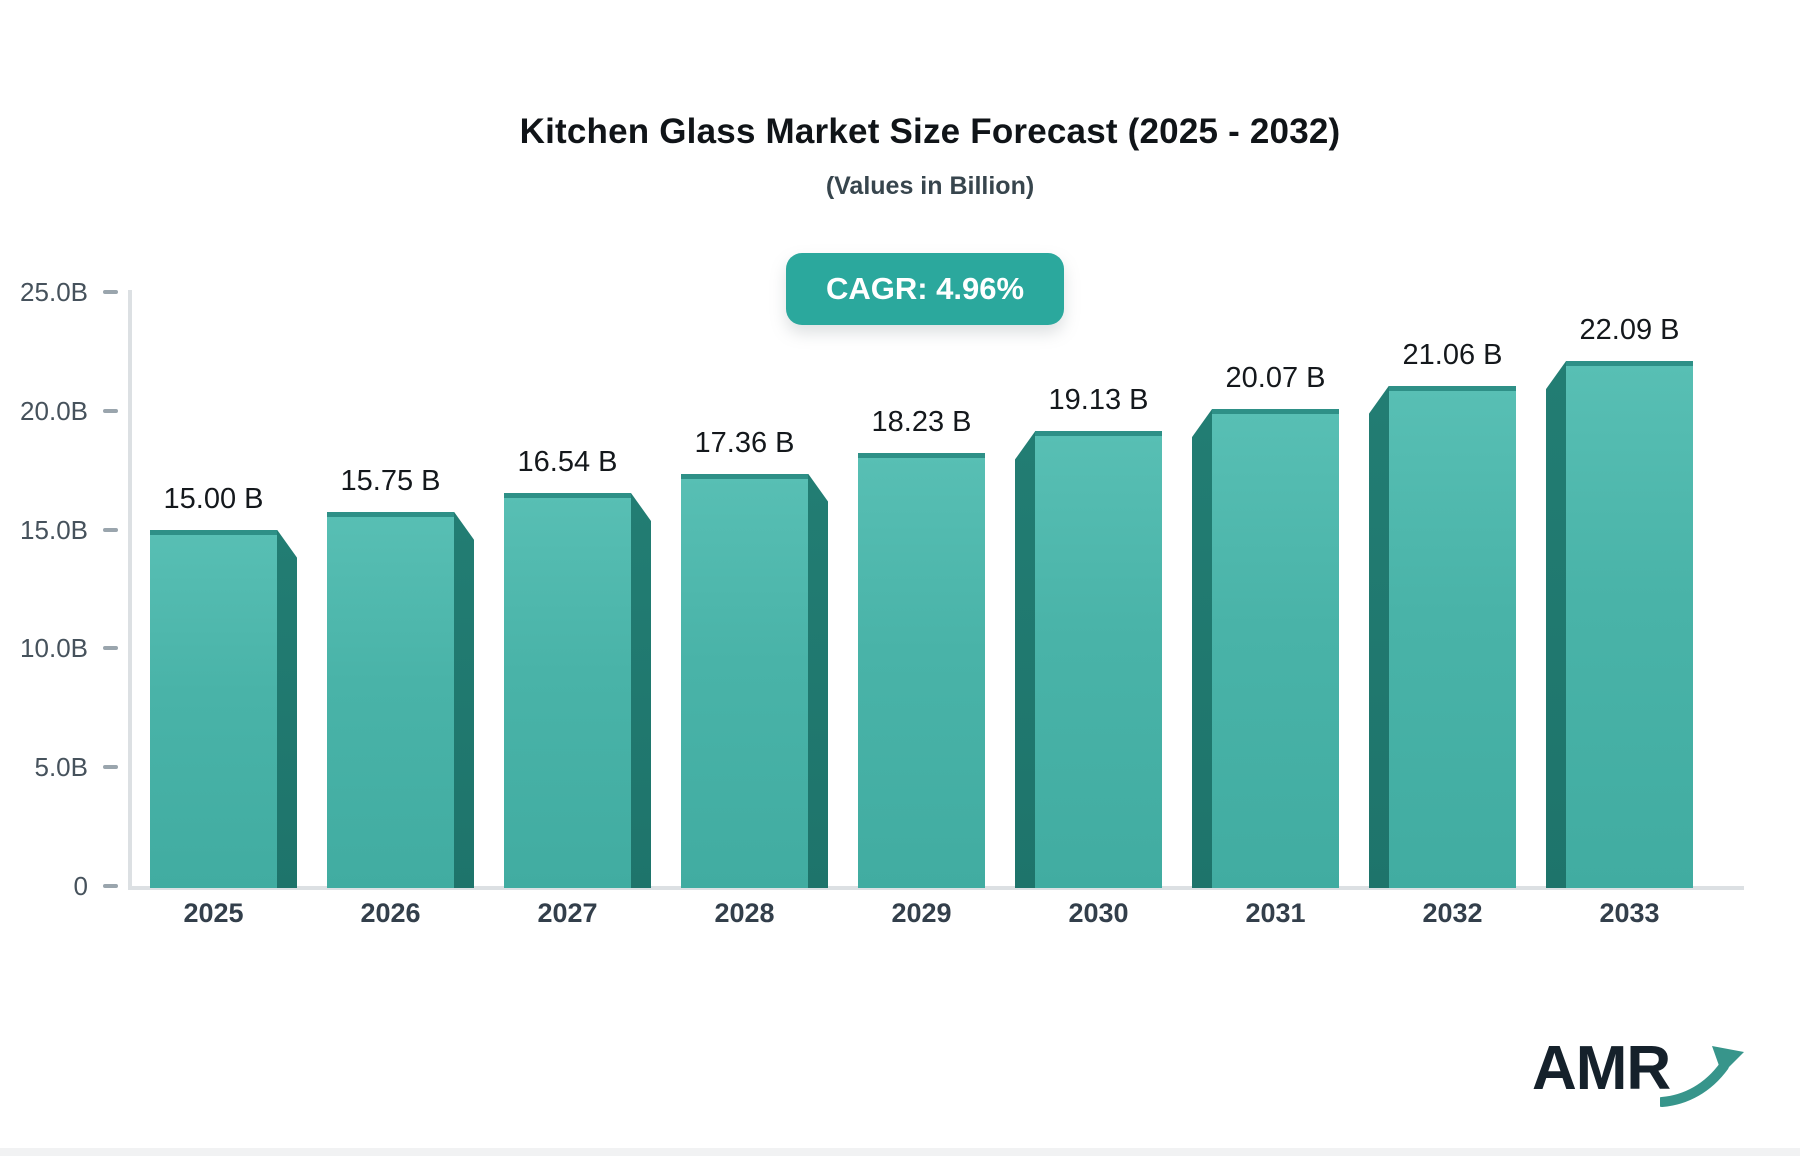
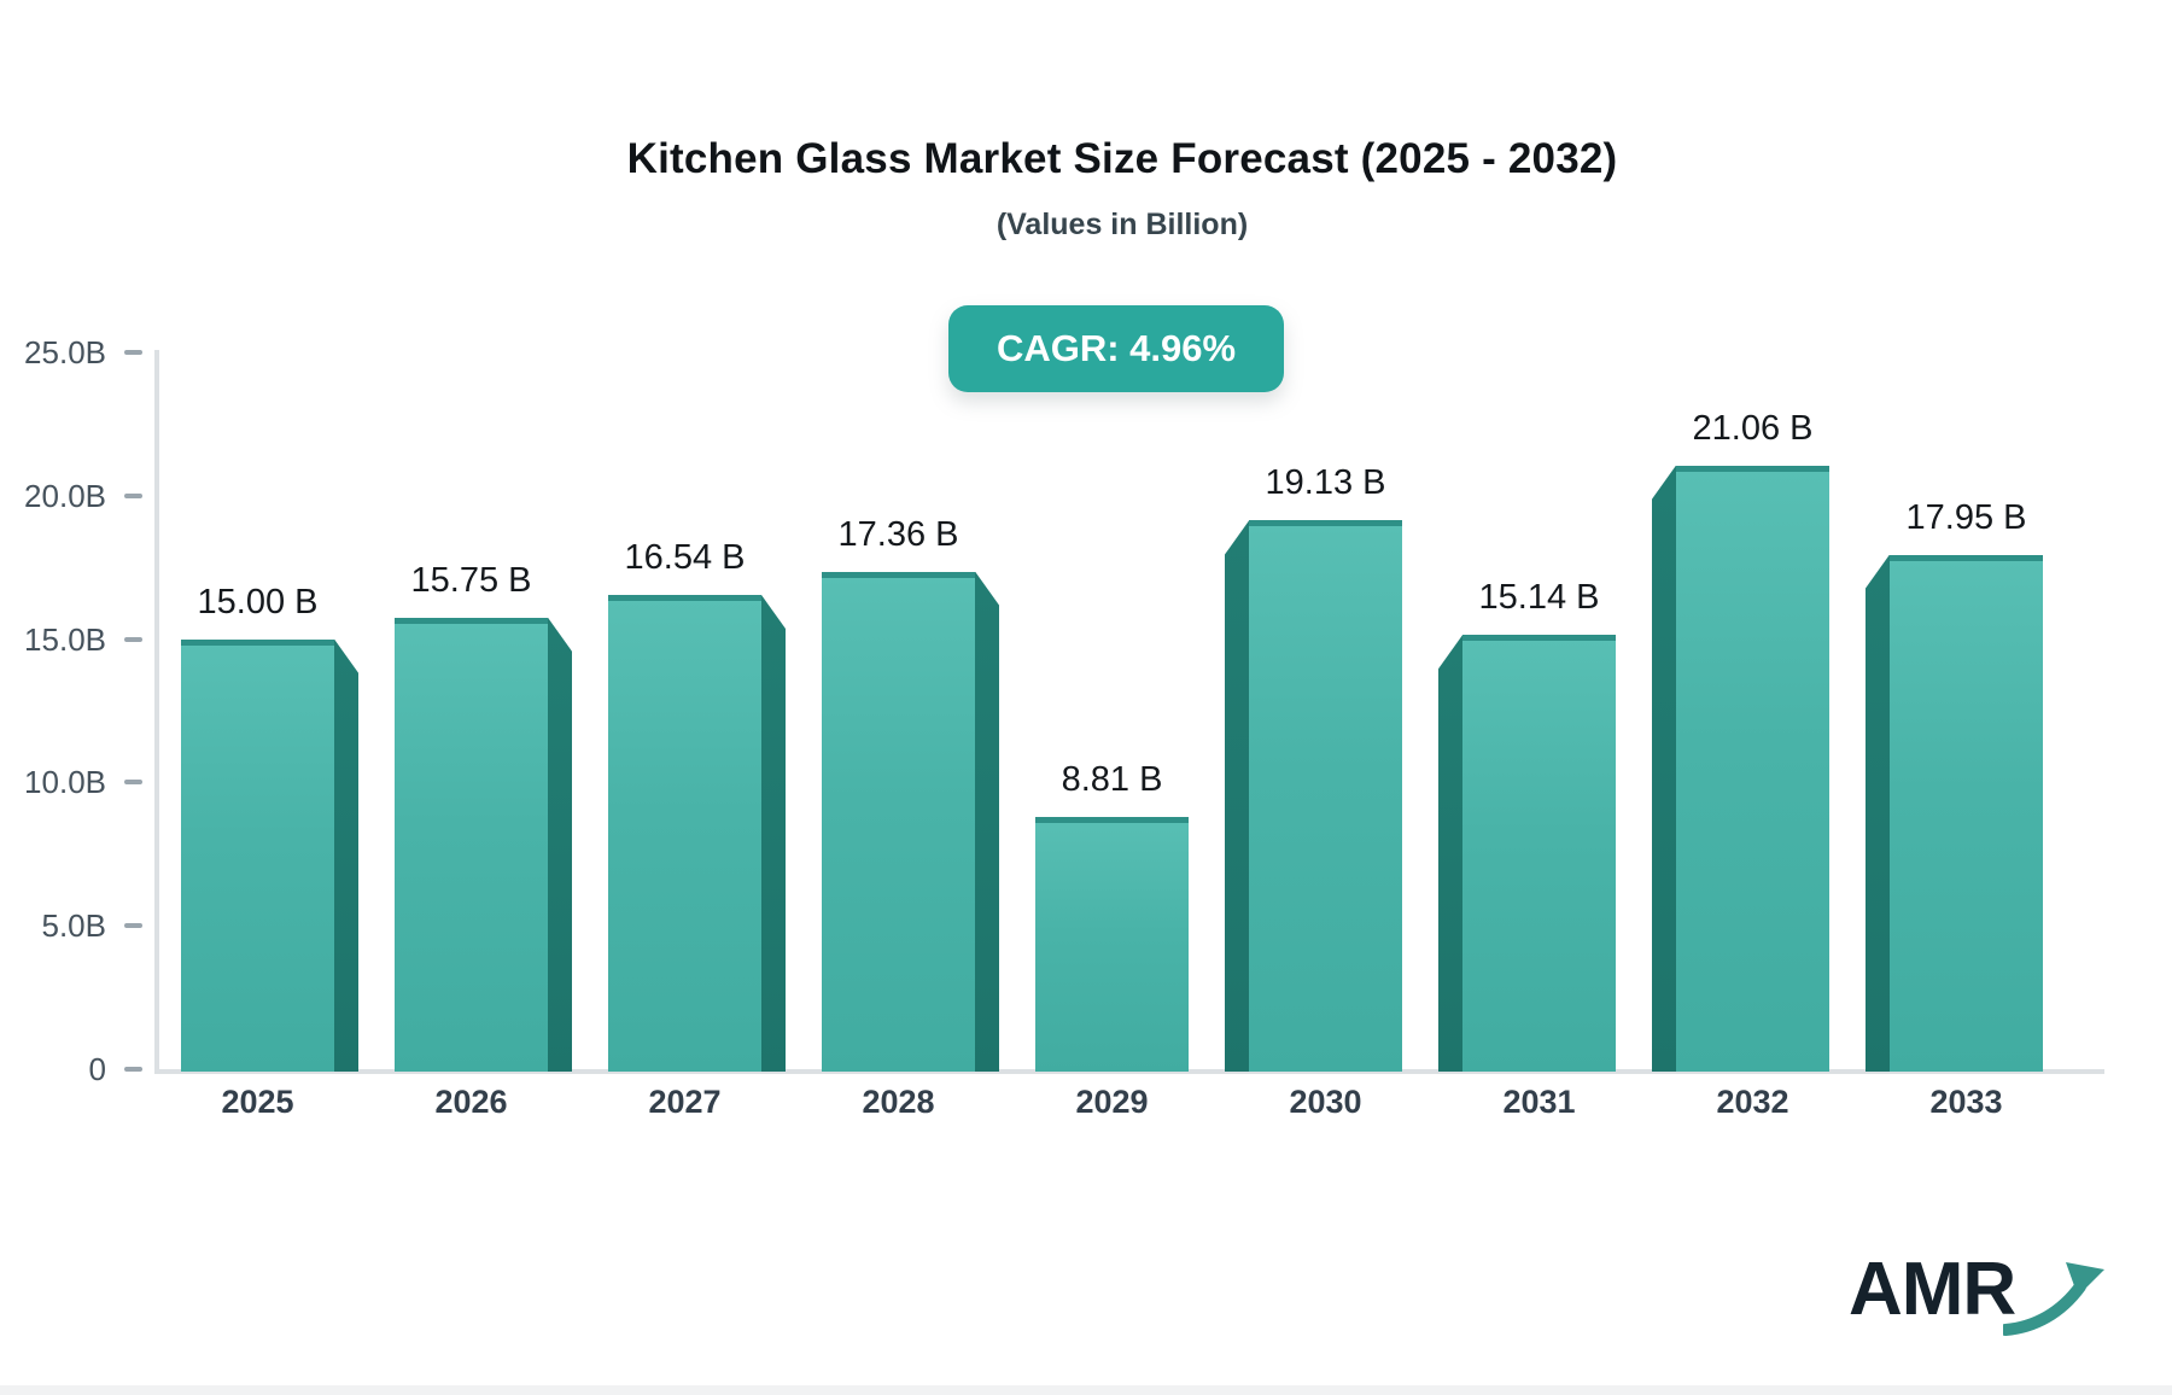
2029: 18.23 -> 8.81
2031: 20.07 -> 15.14
2033: 22.09 -> 17.95
